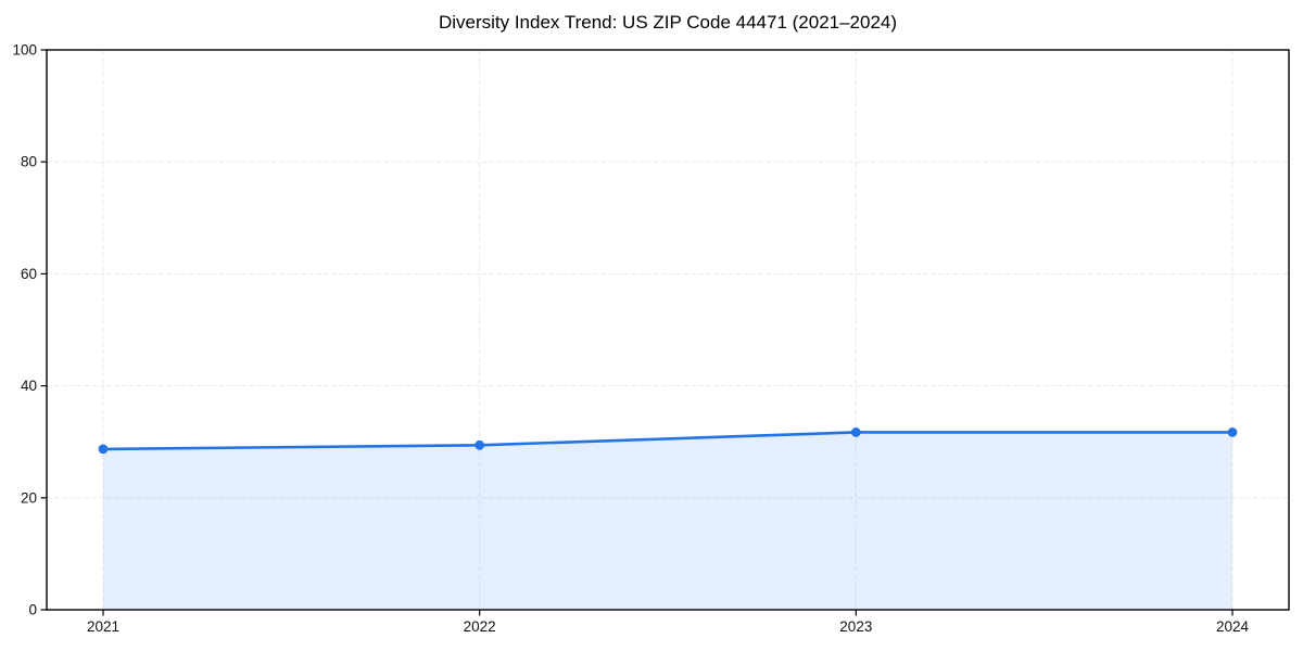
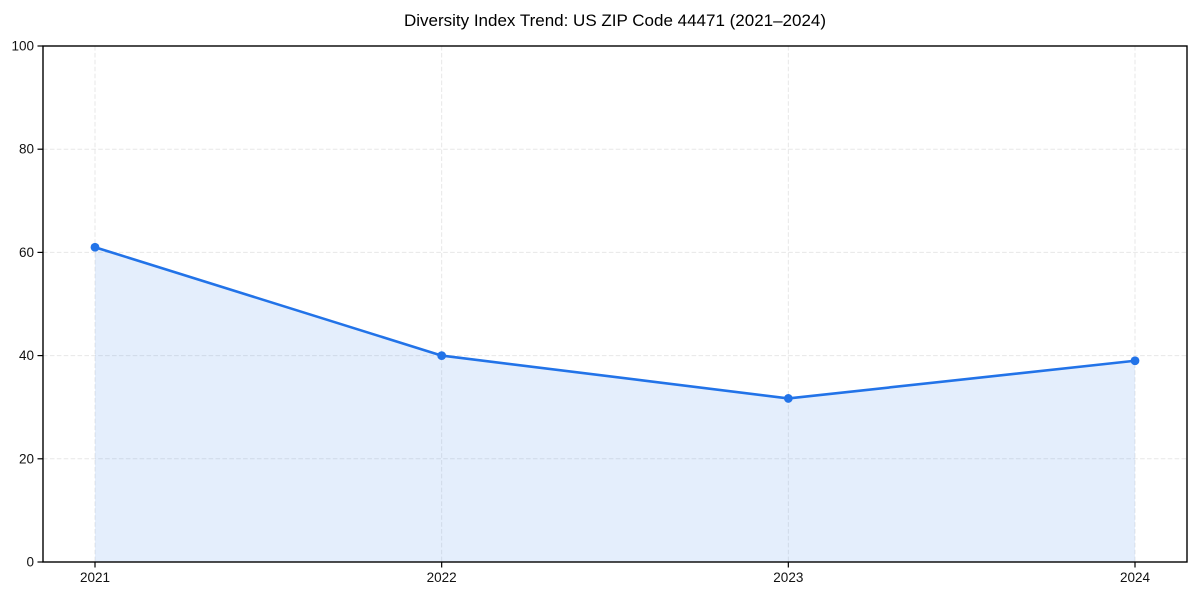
2021: 29 -> 61
2022: 29 -> 40
2024: 32 -> 39
